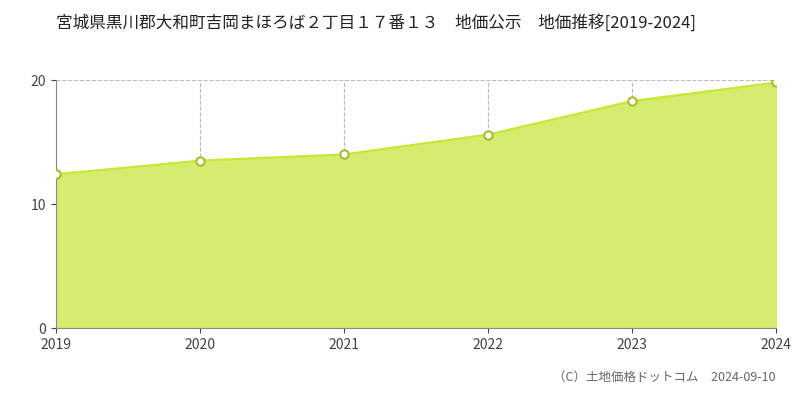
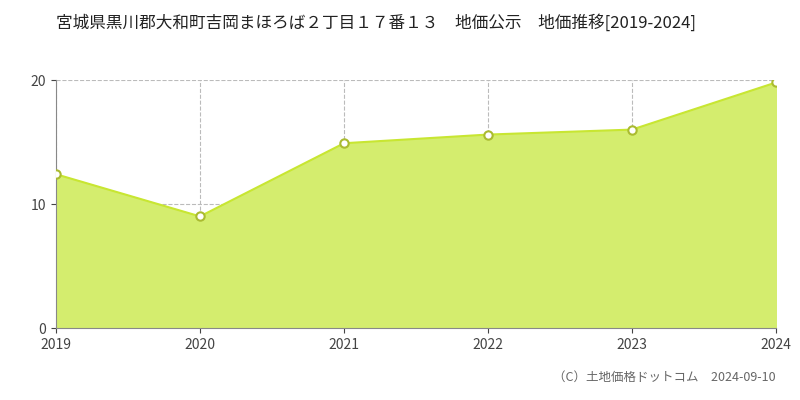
2020: 13.5 -> 9.0
2021: 14.0 -> 14.9
2023: 18.3 -> 16.0
